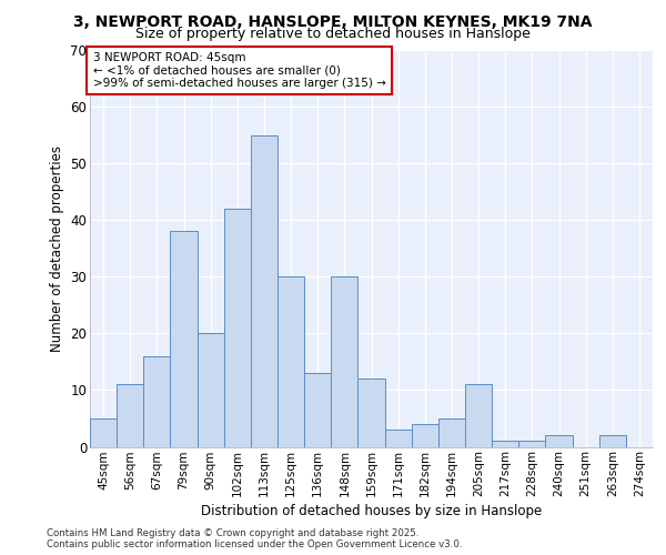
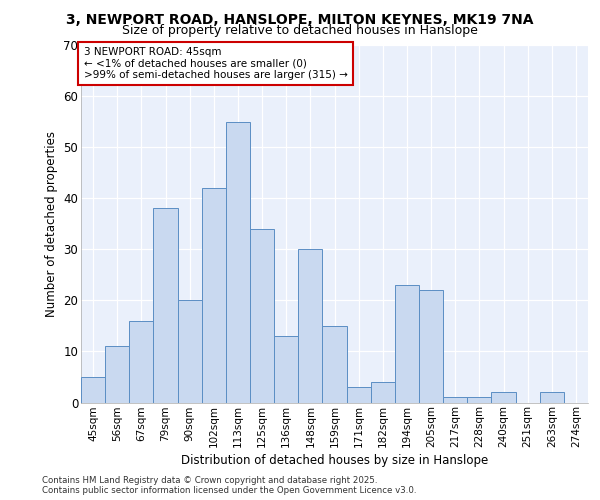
125sqm: 30 -> 34
159sqm: 12 -> 15
194sqm: 5 -> 23
205sqm: 11 -> 22
